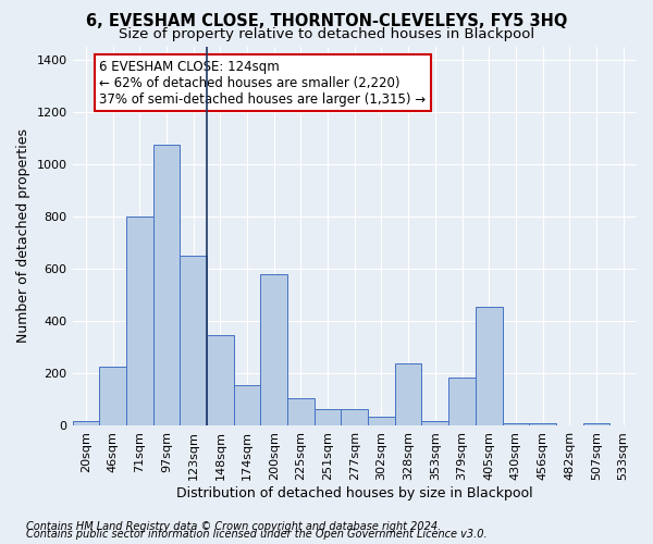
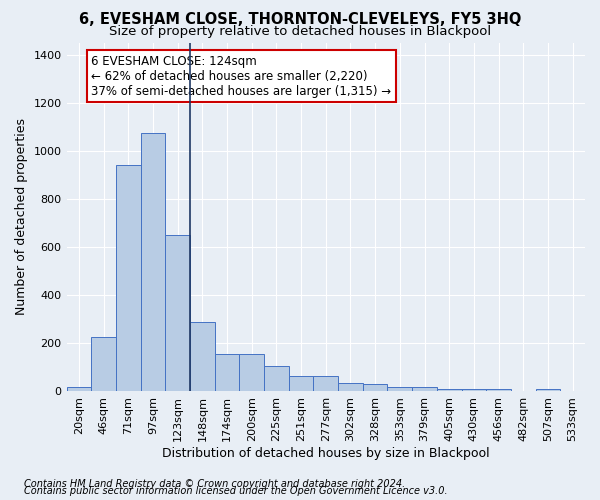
71sqm: 800 -> 940
148sqm: 345 -> 290
200sqm: 580 -> 155
328sqm: 240 -> 30
379sqm: 185 -> 20
405sqm: 455 -> 10
